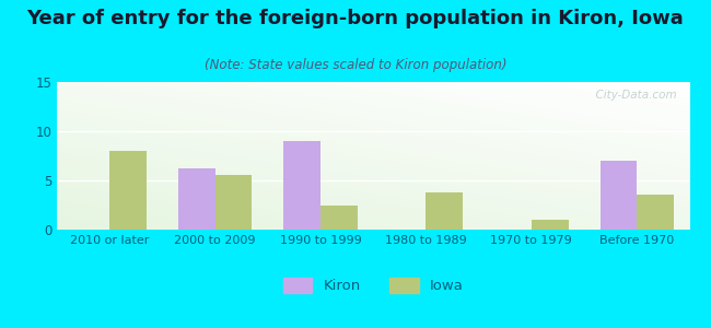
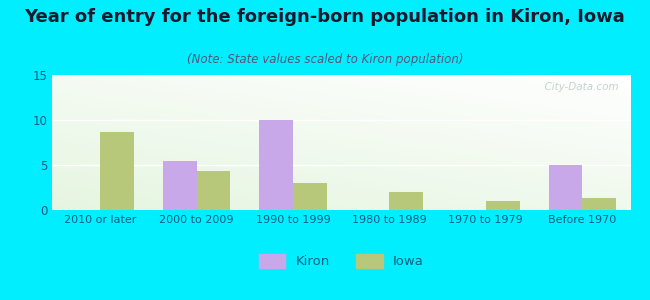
Iowa/2010 or later: 8.0 -> 8.7
Kiron/2000 to 2009: 6.2 -> 5.5
Iowa/2000 to 2009: 5.6 -> 4.3
Kiron/1990 to 1999: 9.0 -> 10.0
Iowa/1990 to 1999: 2.4 -> 3.0
Iowa/1980 to 1989: 3.8 -> 2.0
Kiron/Before 1970: 7.0 -> 5.0
Iowa/Before 1970: 3.6 -> 1.3
